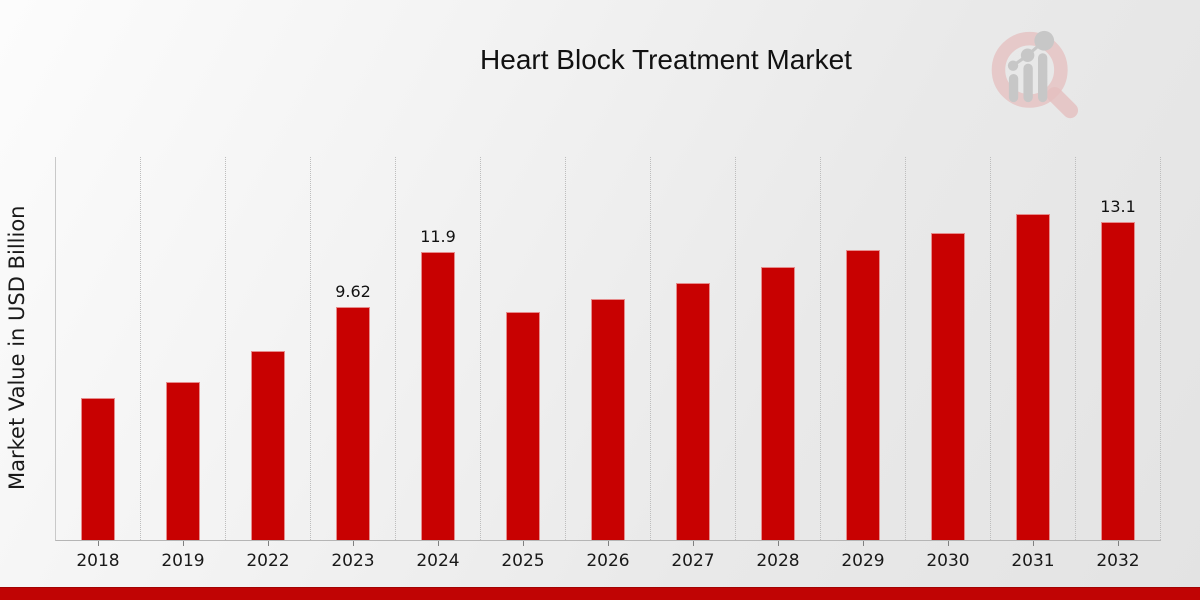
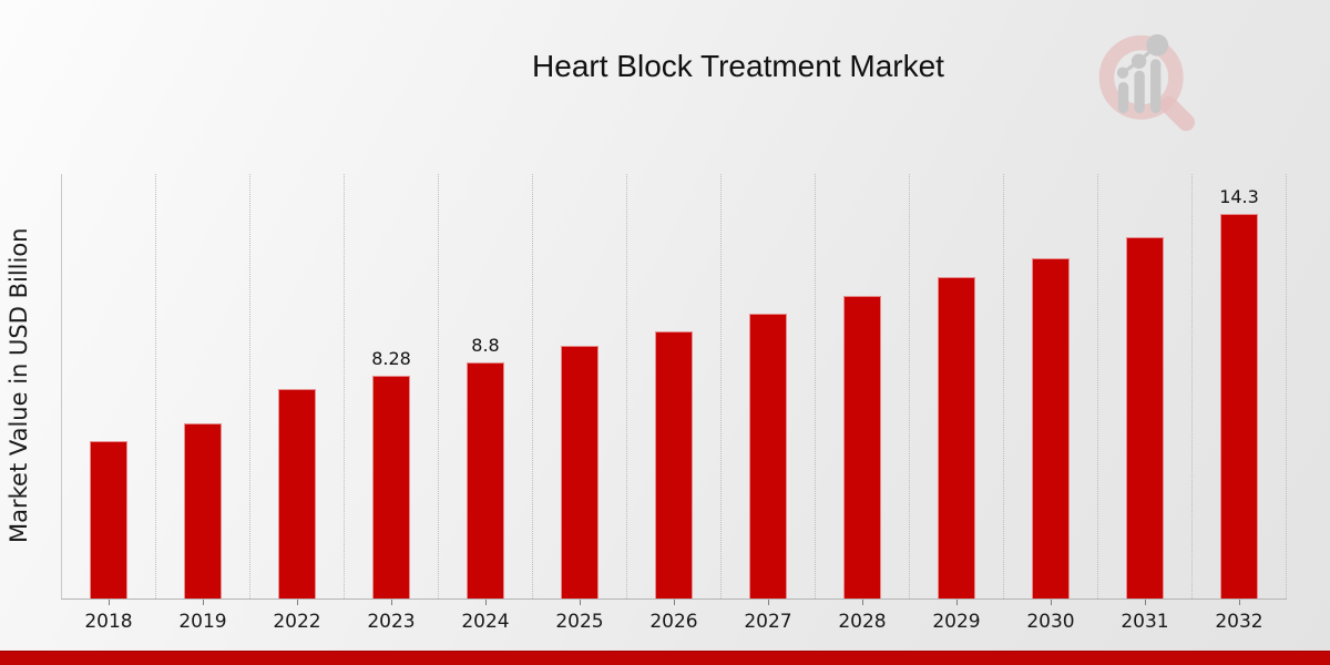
2023: 9.62 -> 8.28
2024: 11.9 -> 8.8
2032: 13.1 -> 14.3
